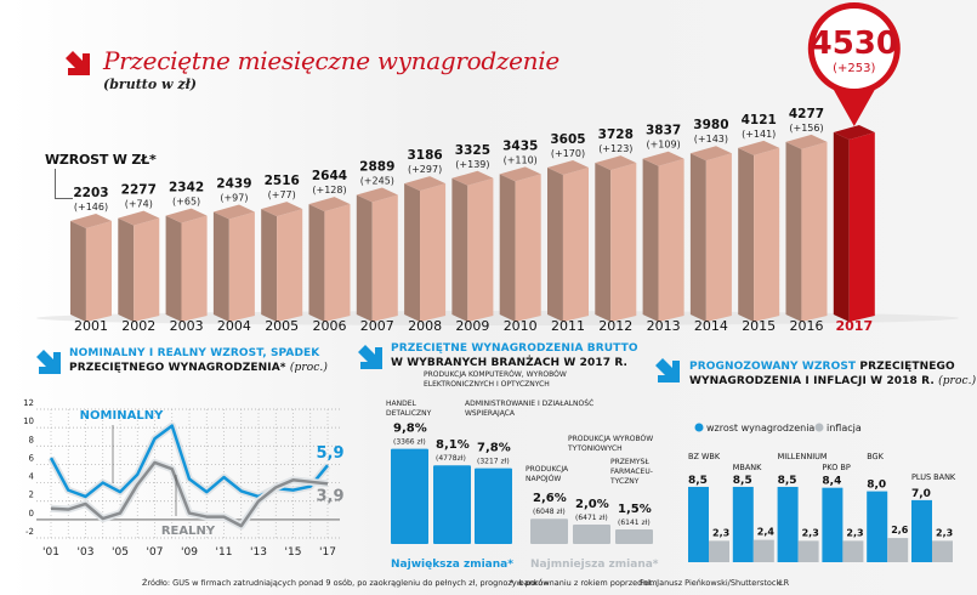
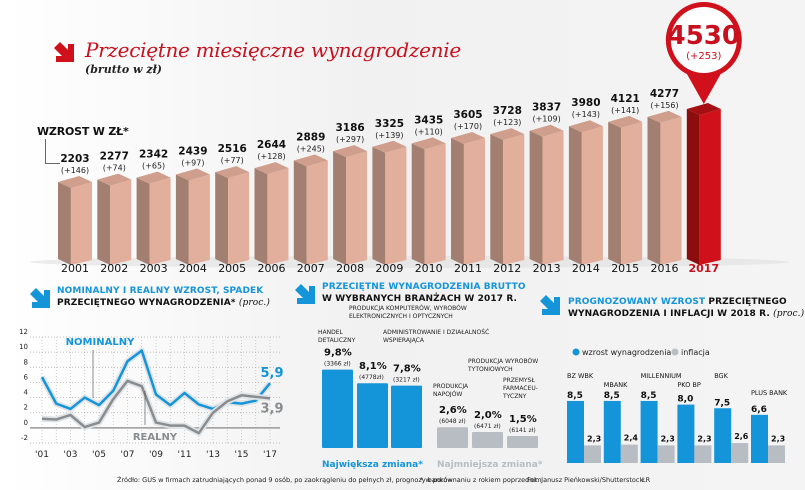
Prognozowany wzrost/wzrost wynagrodzenia/PKO BP: 8,4 -> 8,0
Prognozowany wzrost/wzrost wynagrodzenia/BGK: 8,0 -> 7,5
Prognozowany wzrost/wzrost wynagrodzenia/PLUS BANK: 7,0 -> 6,6
